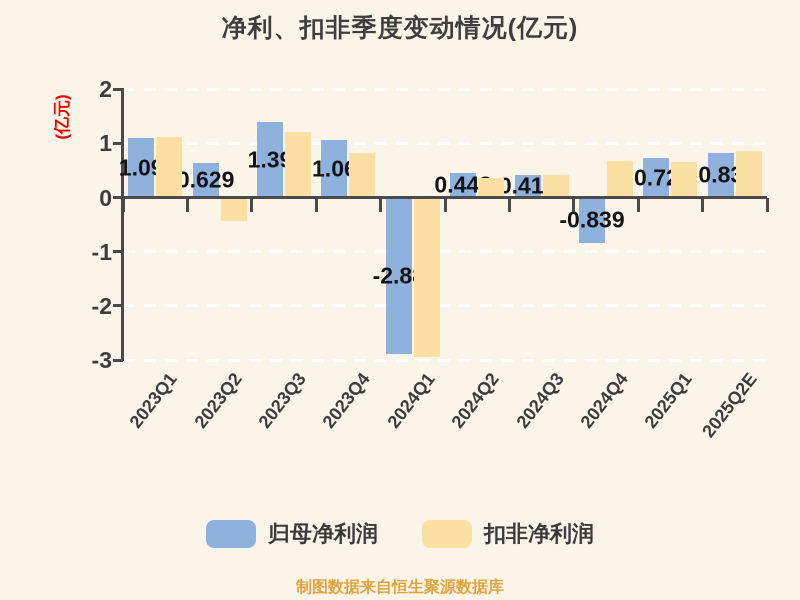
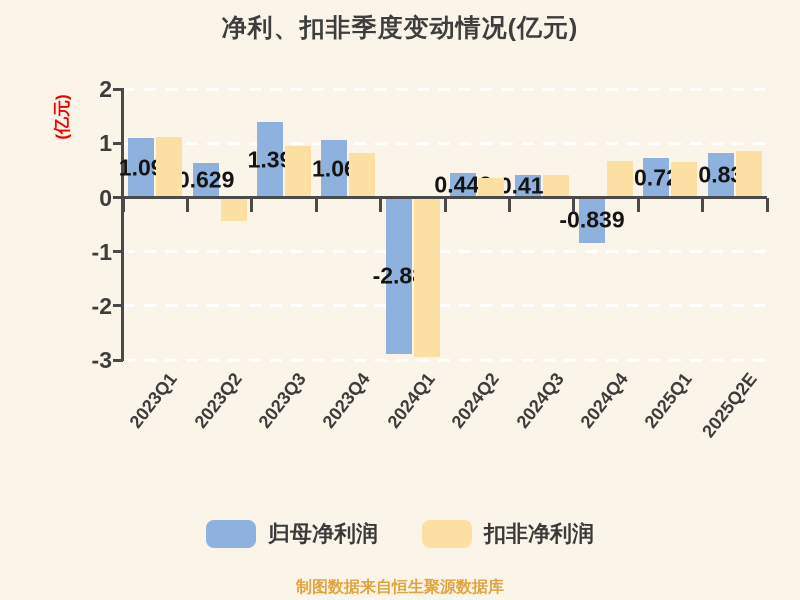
扣非净利润/2023Q3: 1.2 -> 0.9
